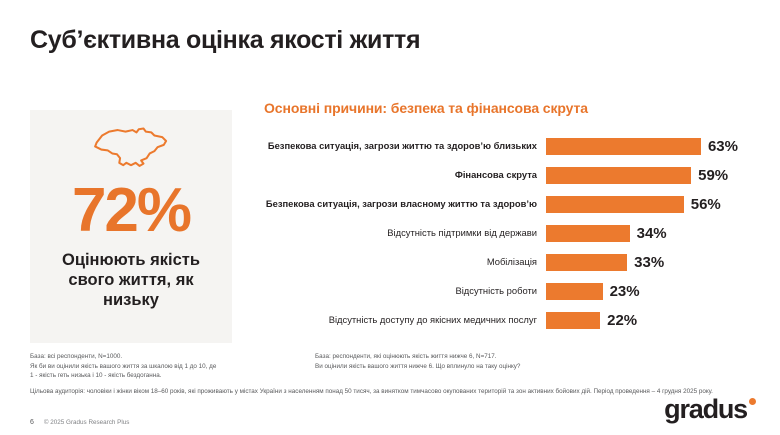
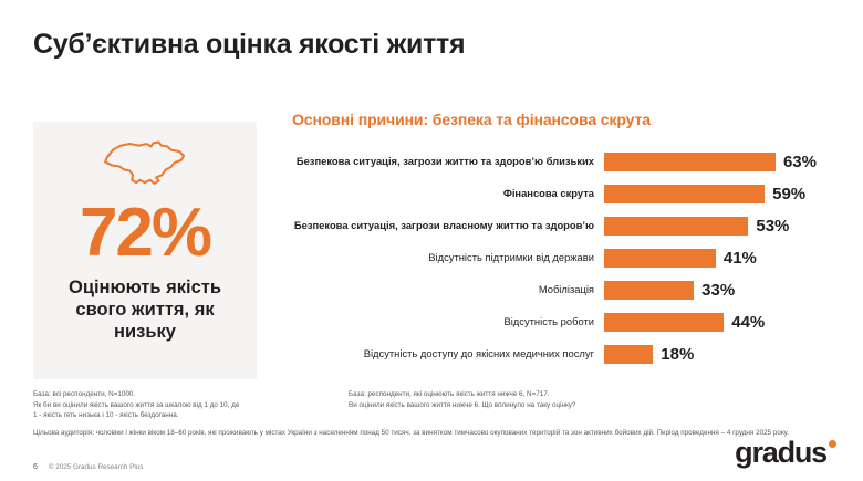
Безпекова ситуація, загрози власному життю та здоров’ю: 56% -> 53%
Відсутність підтримки від держави: 34% -> 41%
Відсутність роботи: 23% -> 44%
Відсутність доступу до якісних медичних послуг: 22% -> 18%
